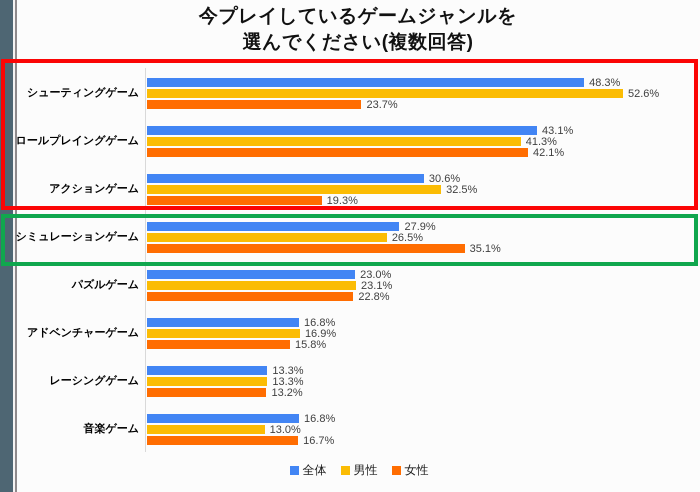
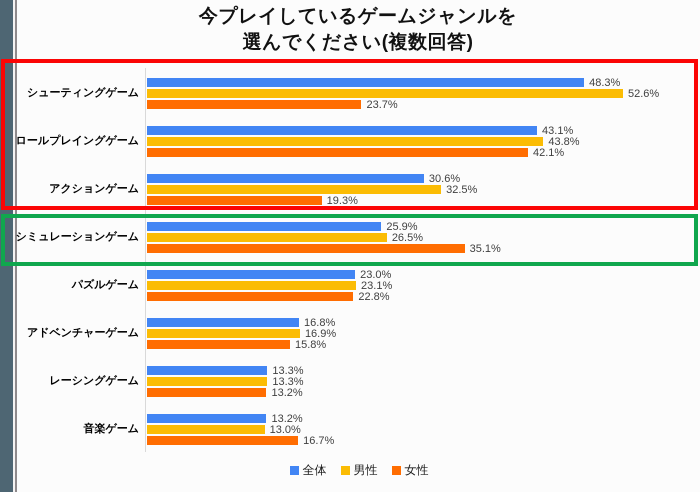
男性/ロールプレイングゲーム: 41.3% -> 43.8%
全体/シミュレーションゲーム: 27.9% -> 25.9%
全体/音楽ゲーム: 16.8% -> 13.2%
